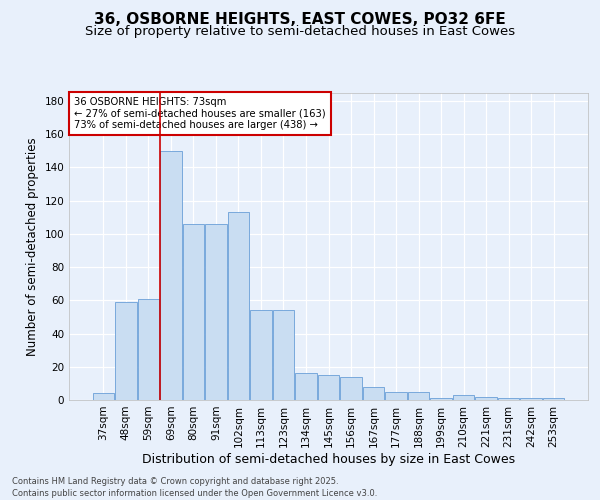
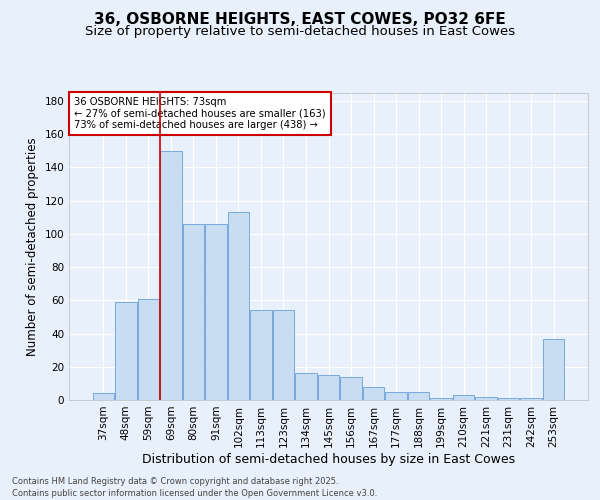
253sqm: 1 -> 37
